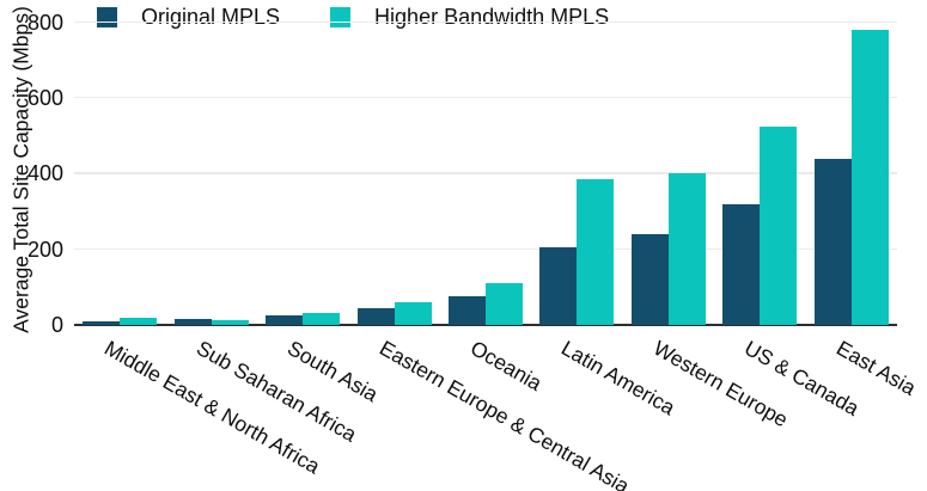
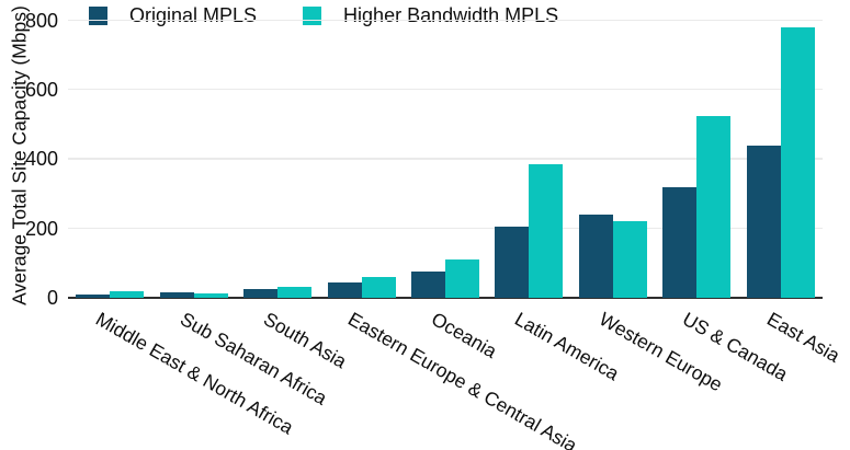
Higher Bandwidth MPLS/Western Europe: 400 -> 220
